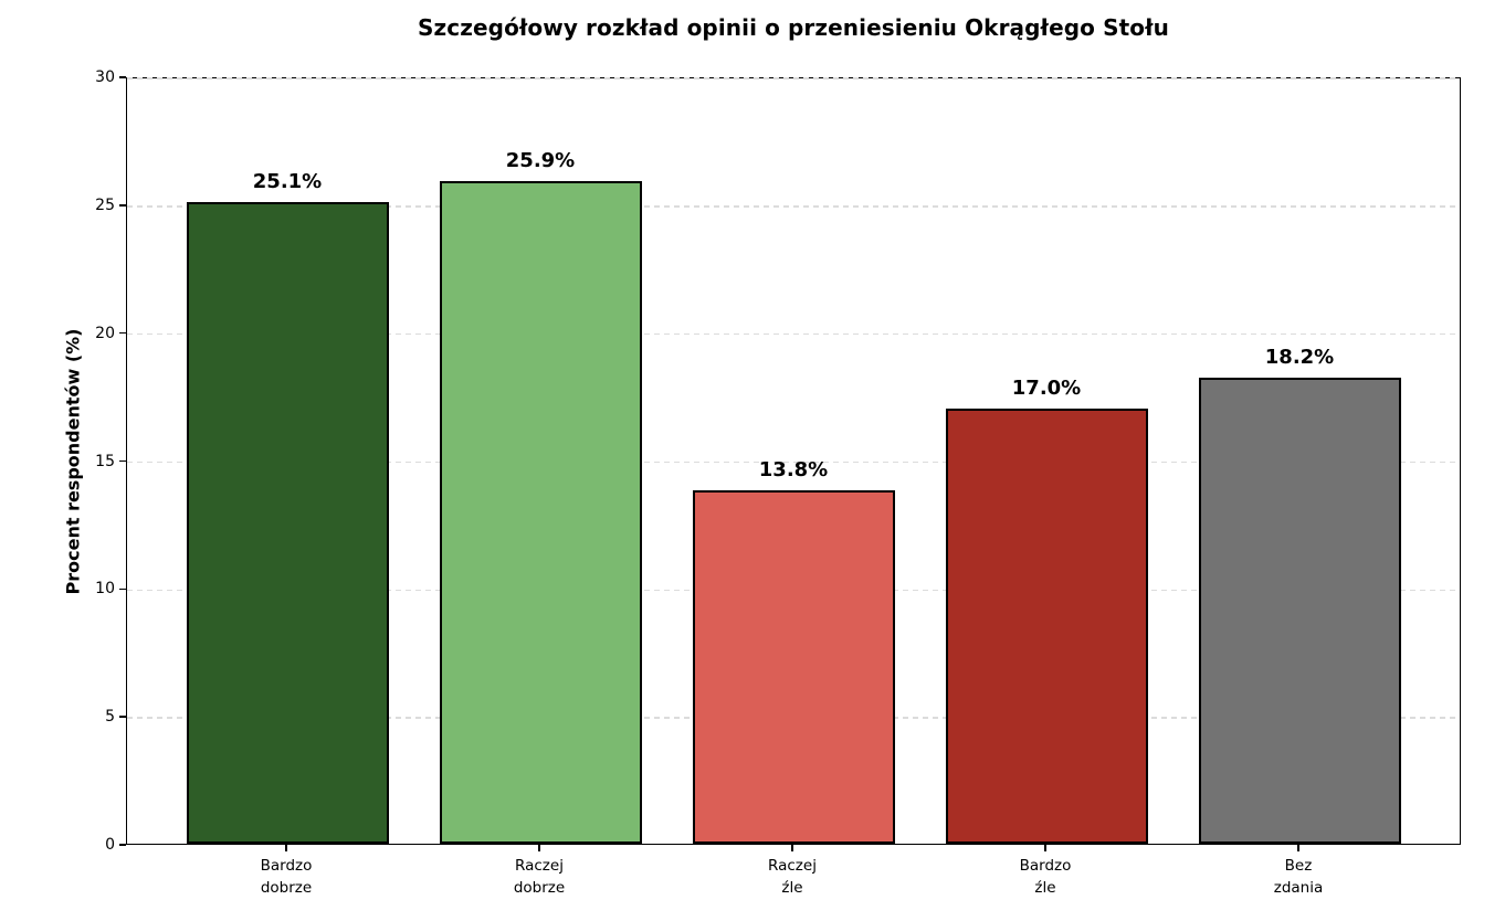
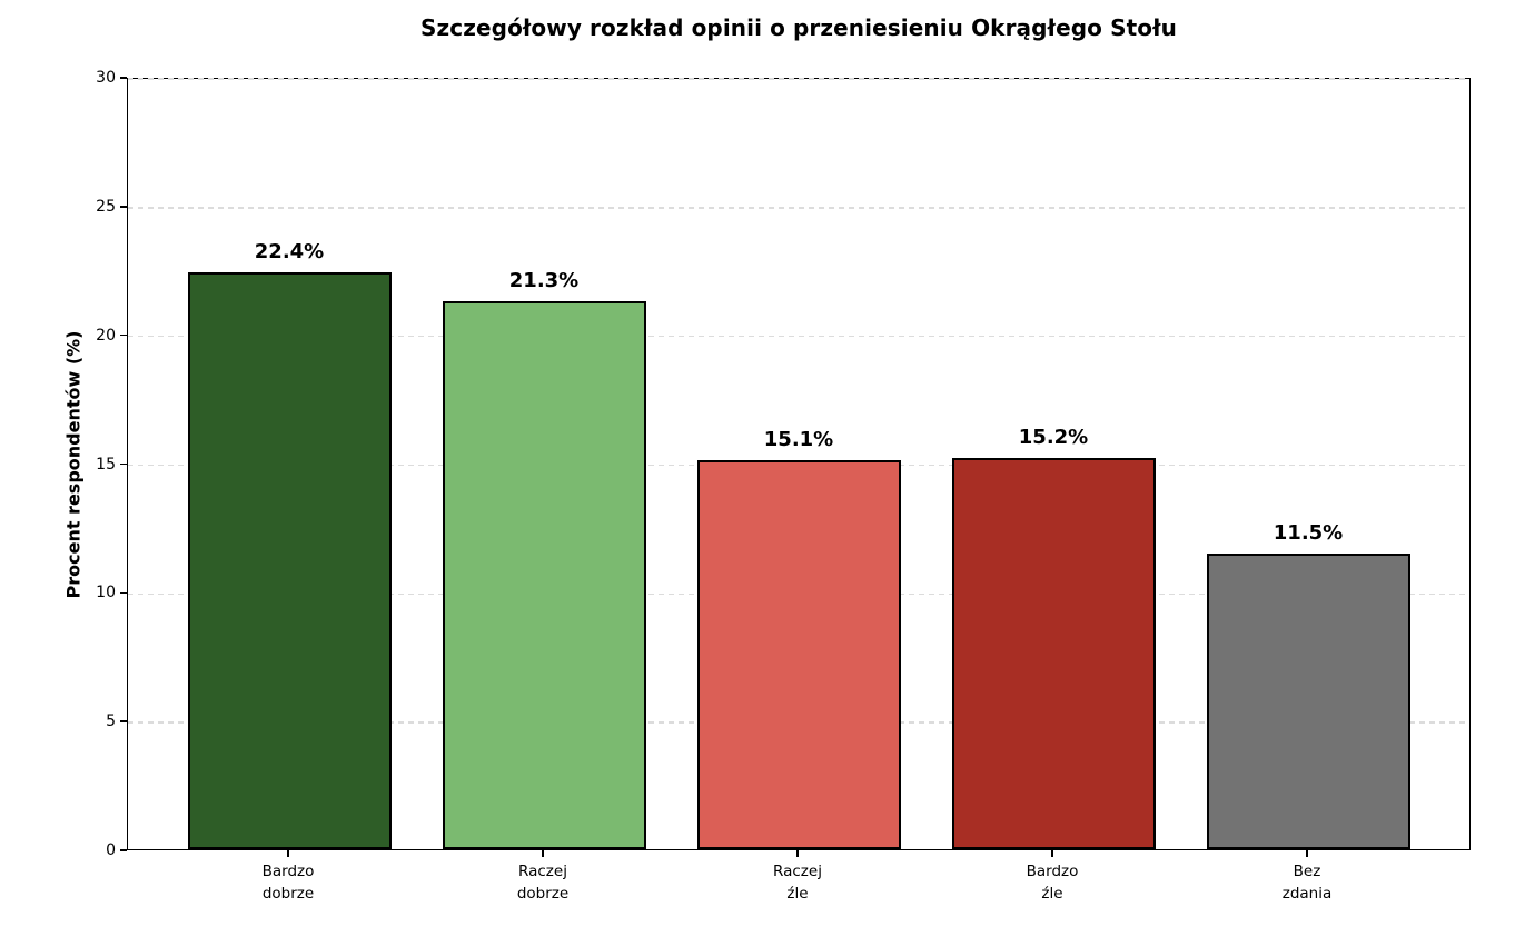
Bardzo dobrze: 25.1% -> 22.4%
Raczej dobrze: 25.9% -> 21.3%
Raczej źle: 13.8% -> 15.1%
Bardzo źle: 17.0% -> 15.2%
Bez zdania: 18.2% -> 11.5%
